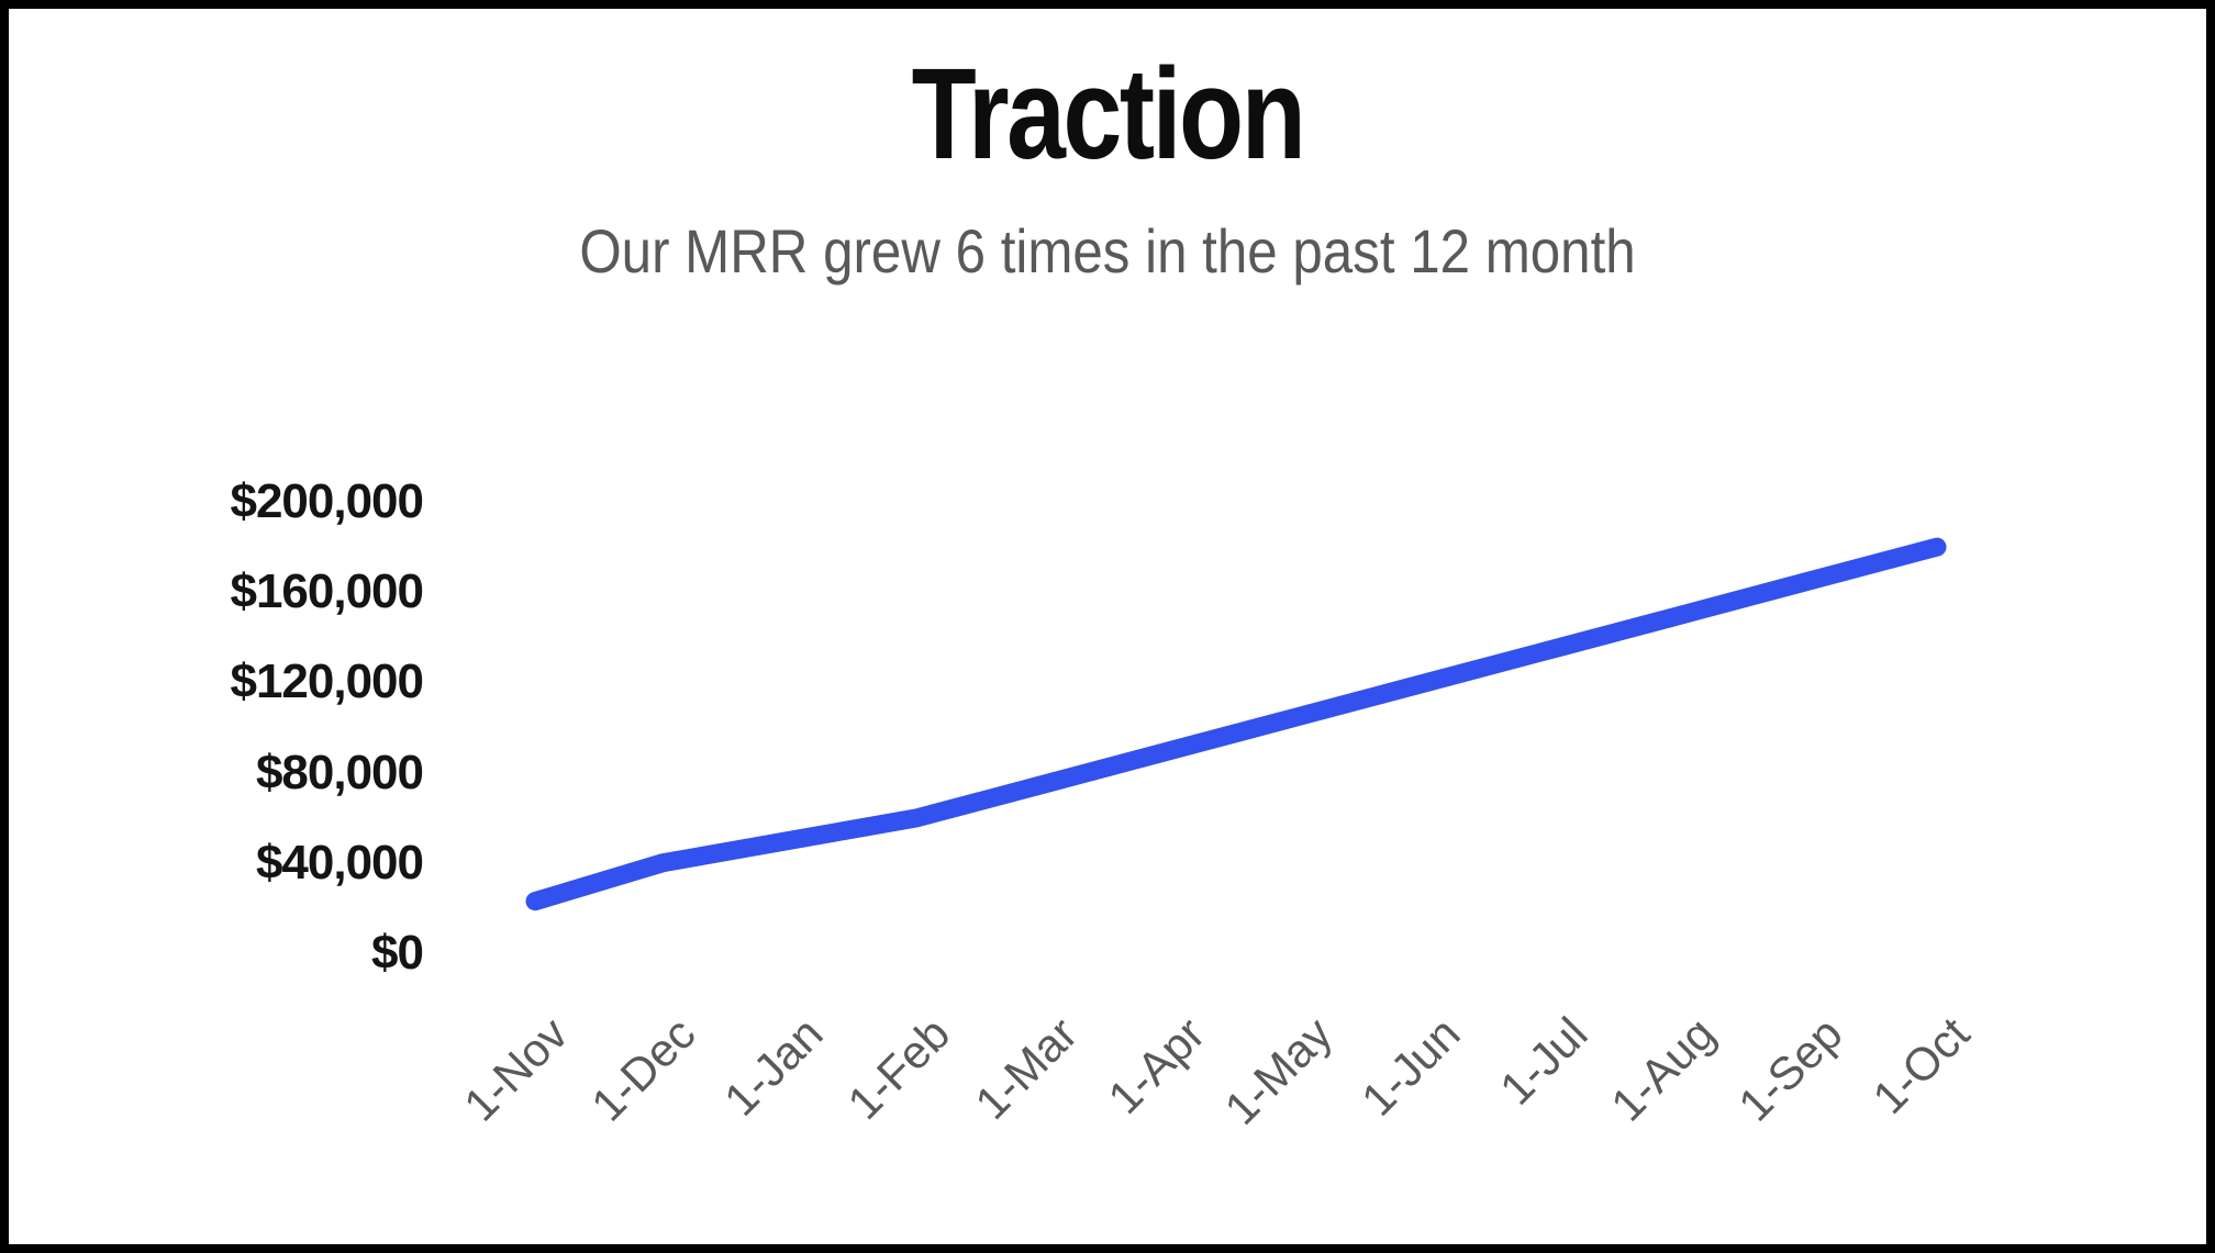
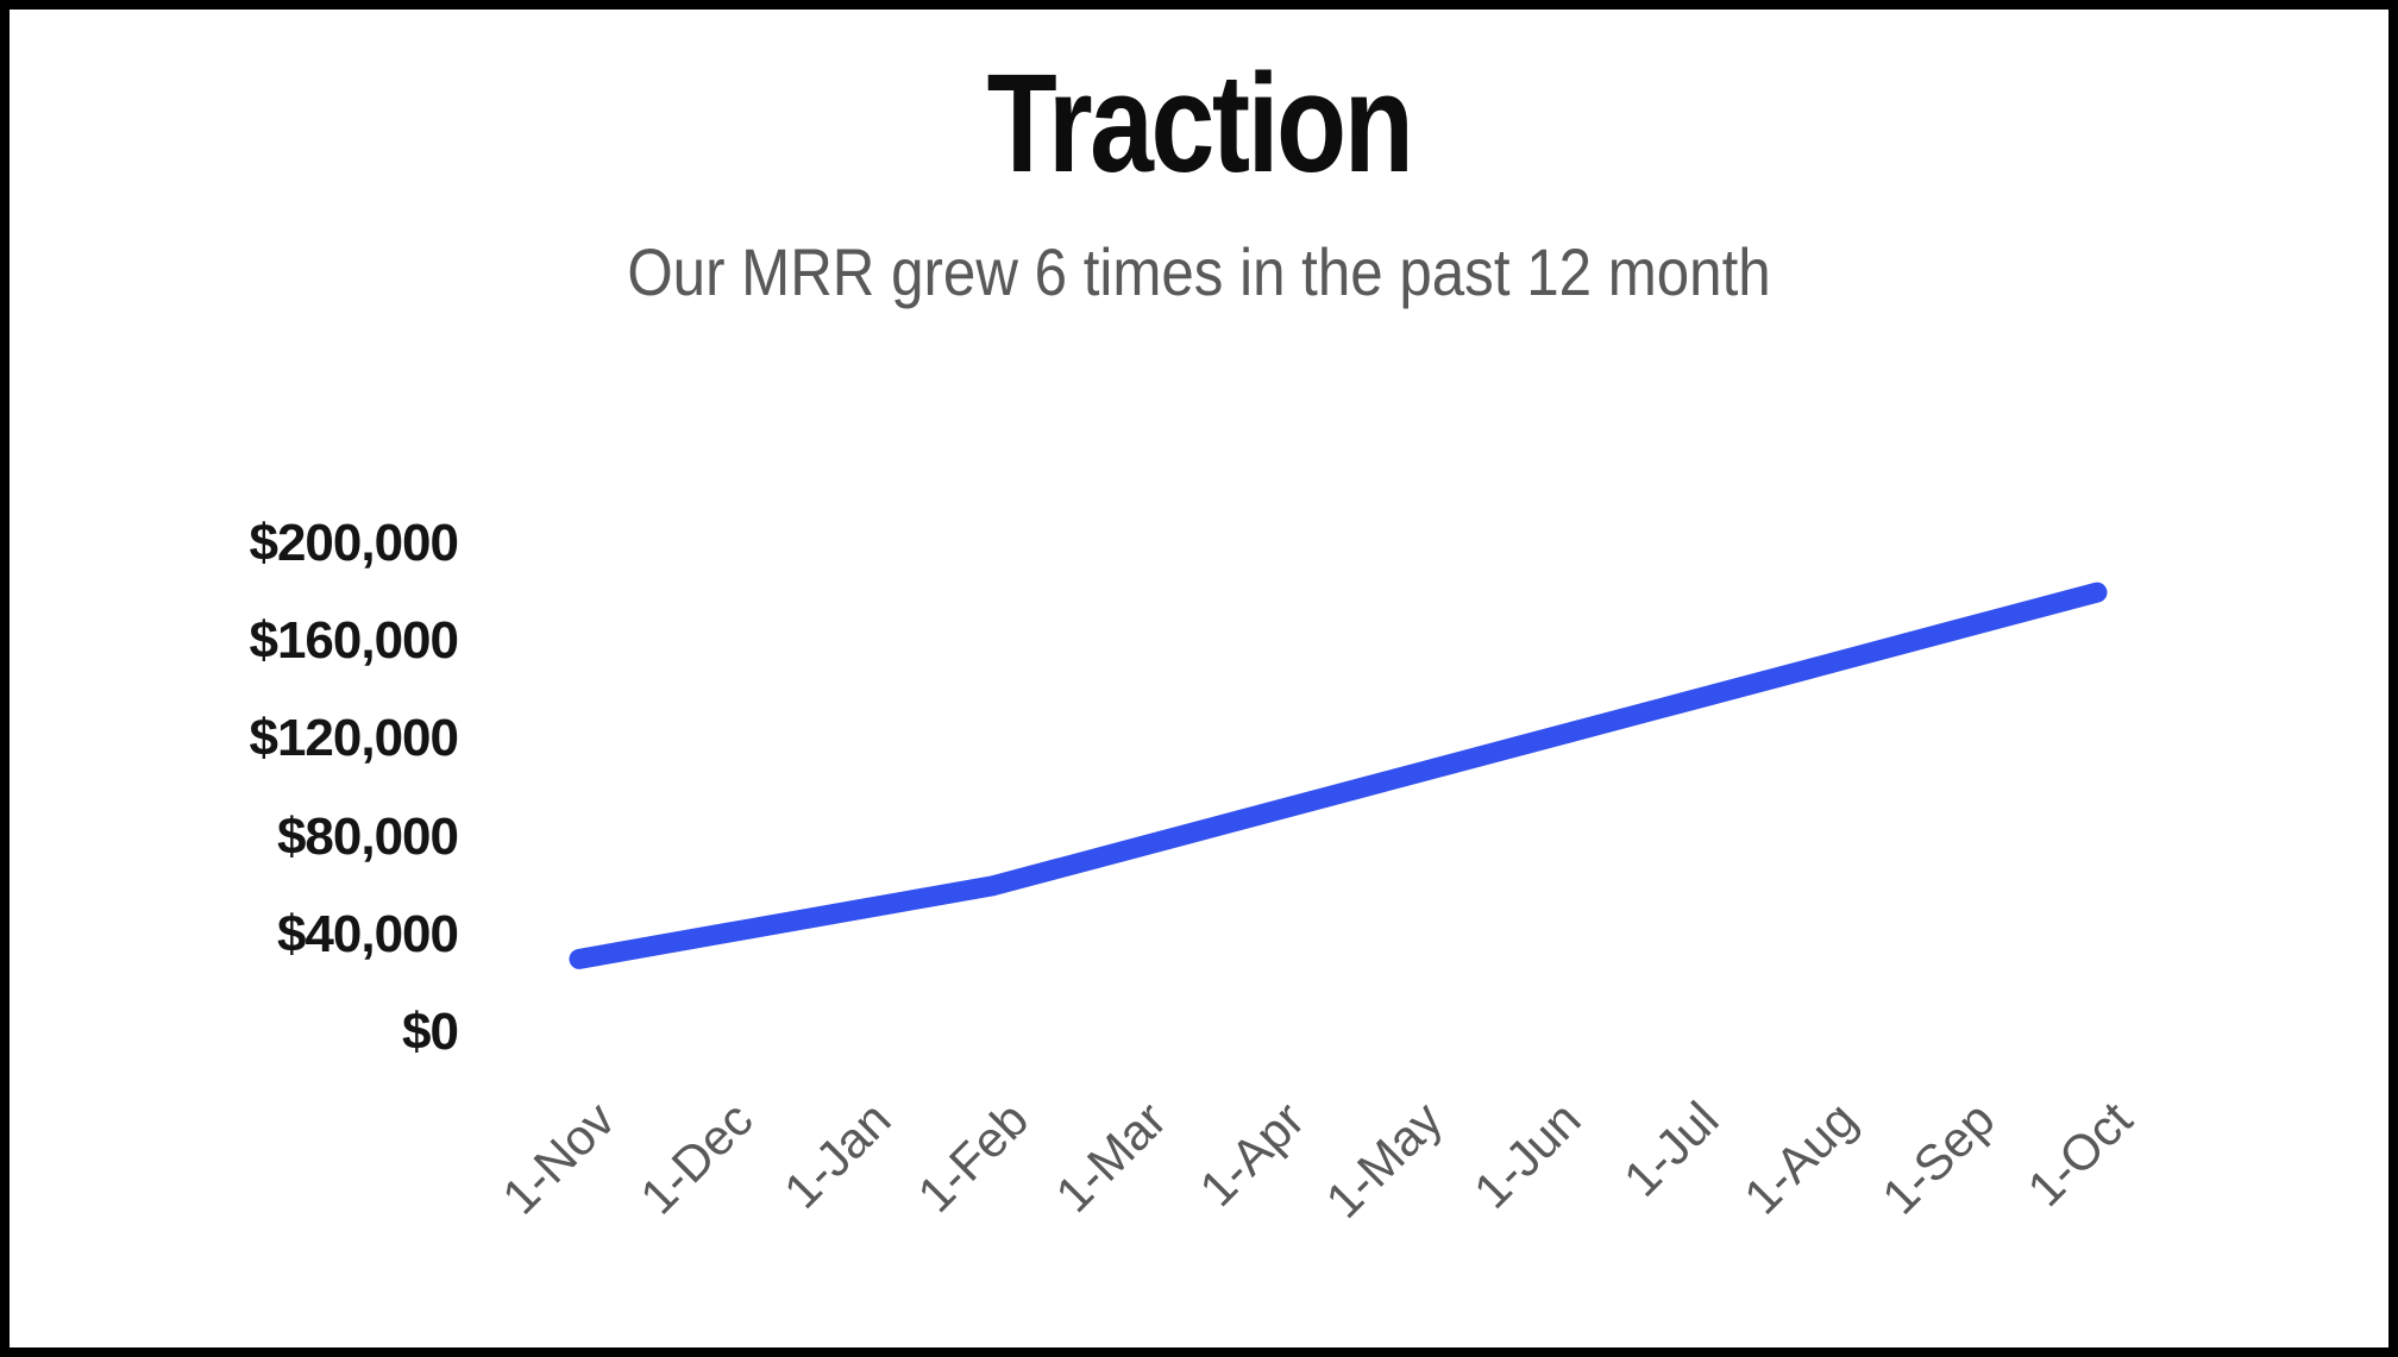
1-Nov: $23000 -> $30000
